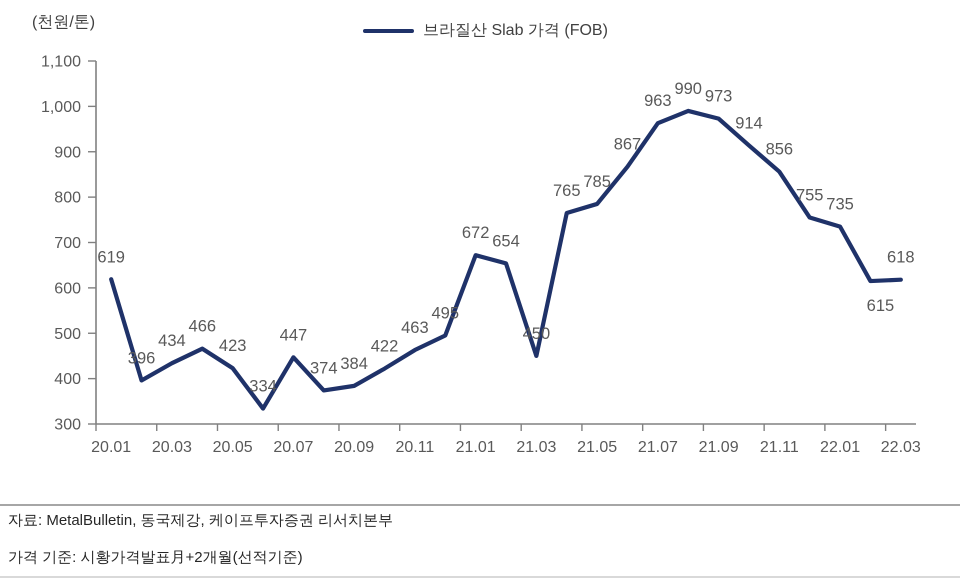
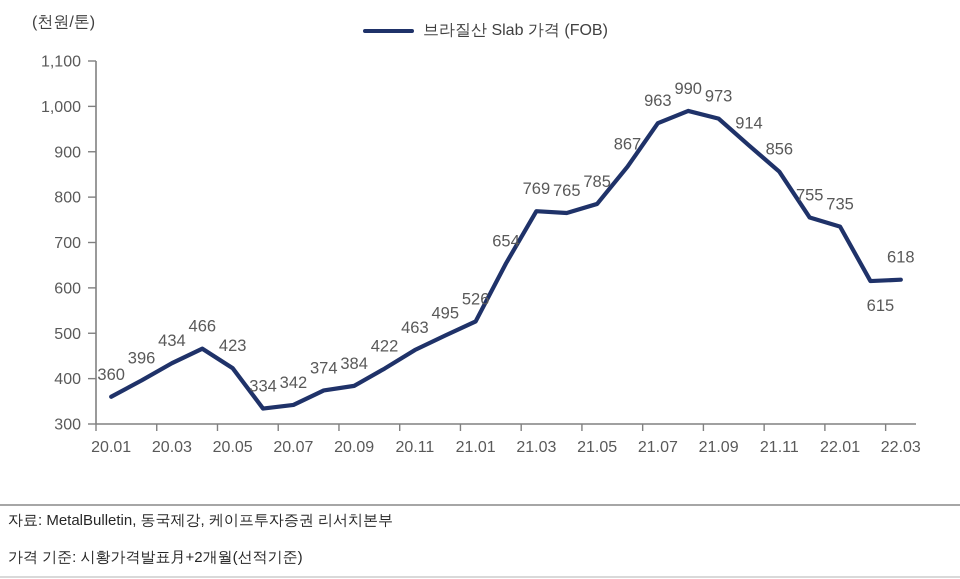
20.01: 619 -> 360
20.07: 447 -> 342
21.01: 672 -> 526
21.03: 450 -> 769
